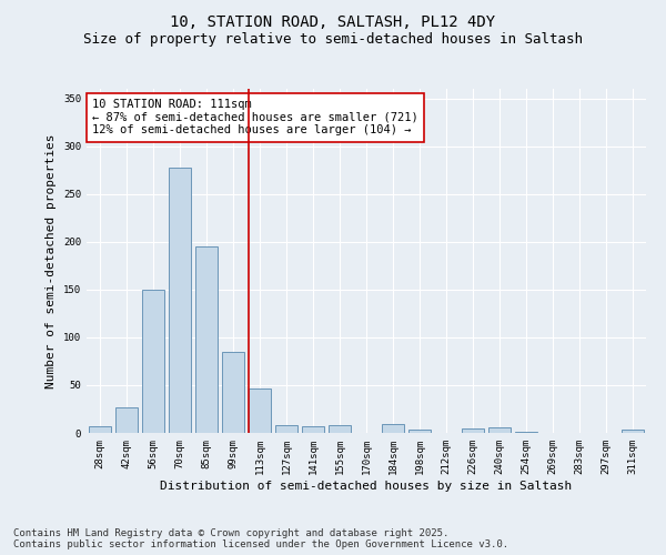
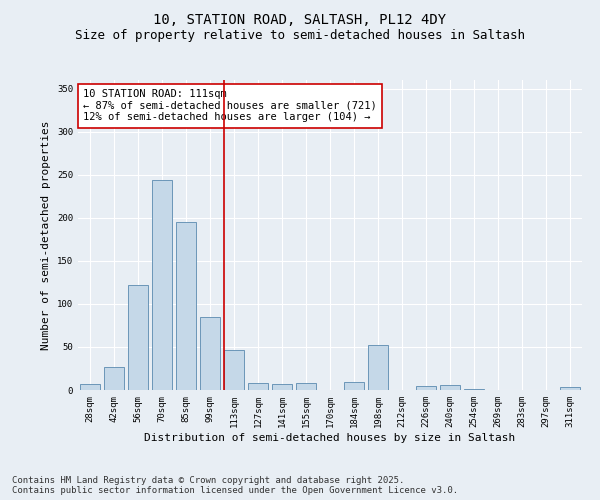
56sqm: 150 -> 122
70sqm: 278 -> 244
198sqm: 4 -> 52
